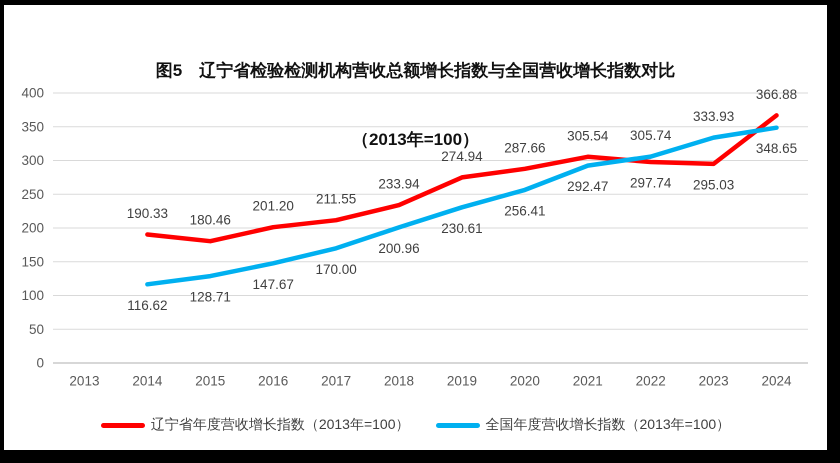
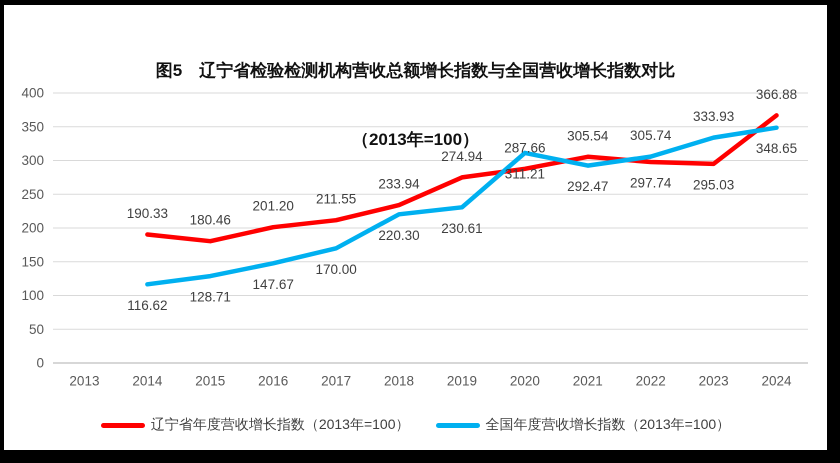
全国年度营收增长指数（2013年=100）/2018: 200.96 -> 220.30
全国年度营收增长指数（2013年=100）/2020: 256.41 -> 311.21
